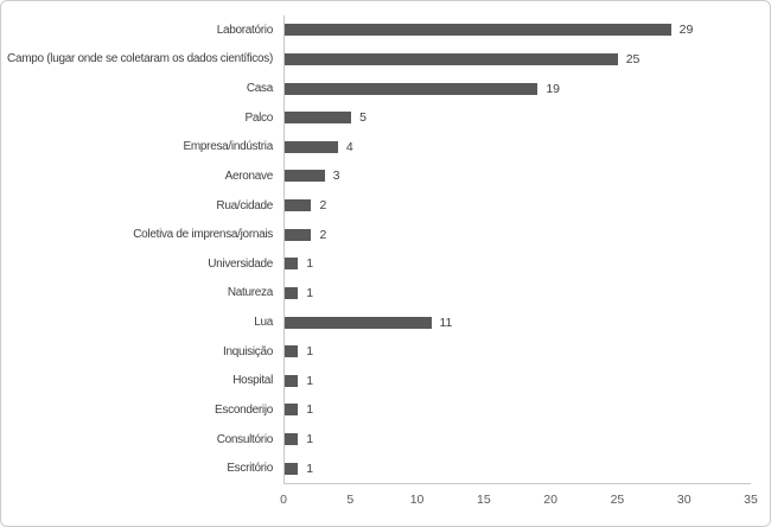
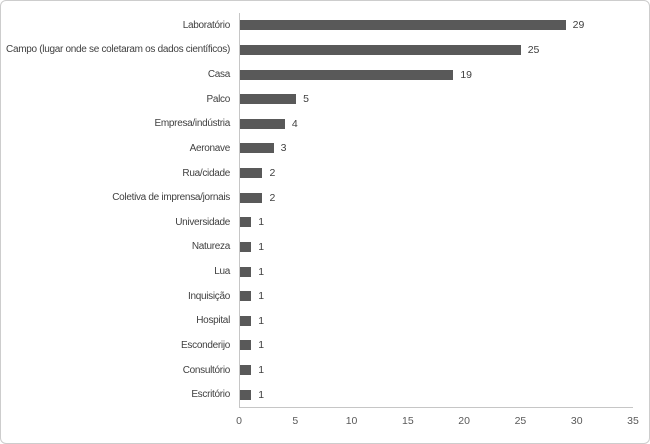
Lua: 11 -> 1
